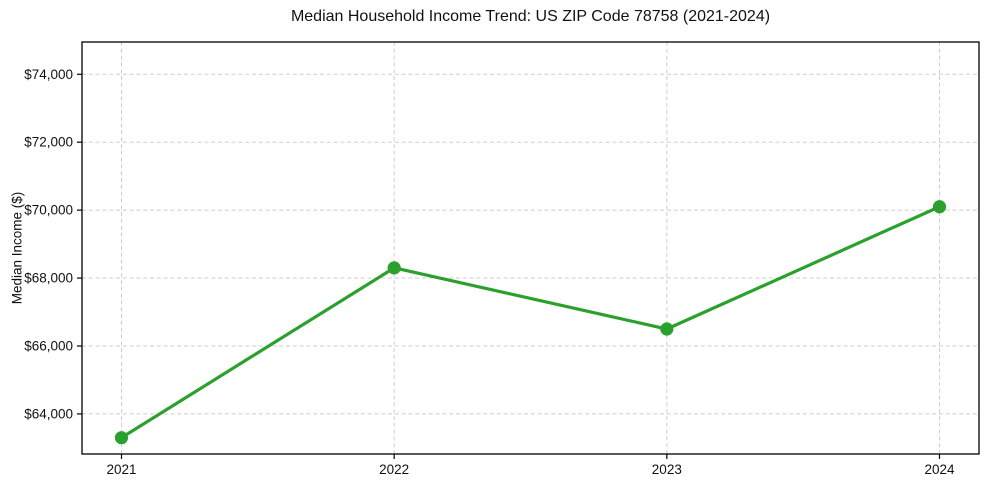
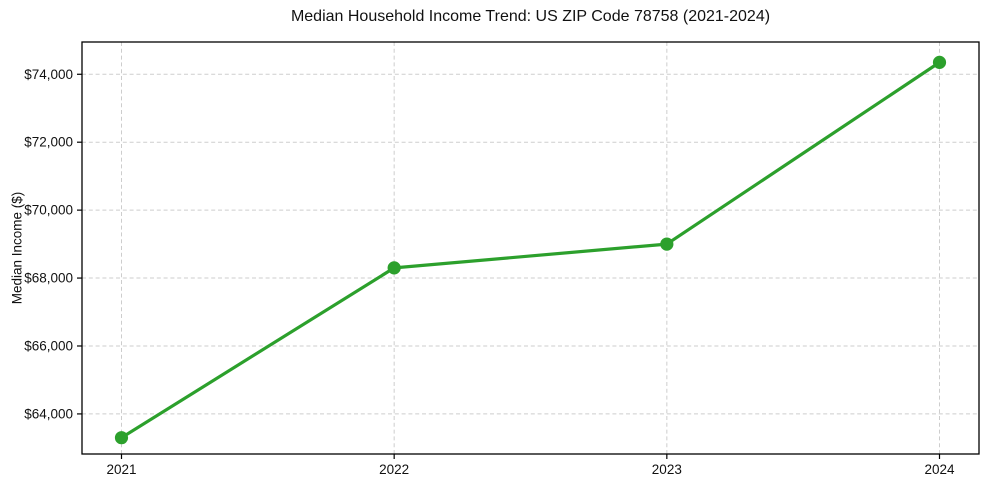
2023: $66500 -> $69000
2024: $70100 -> $74400
